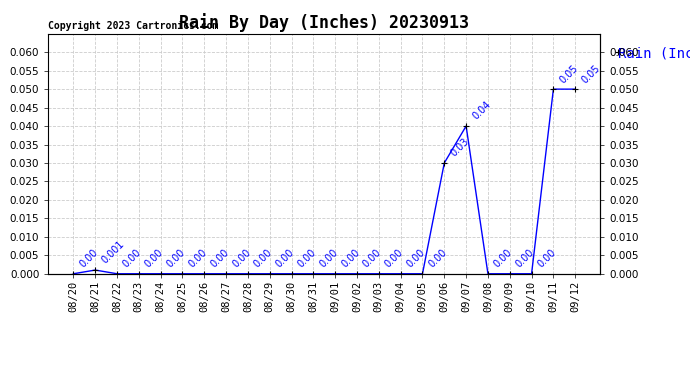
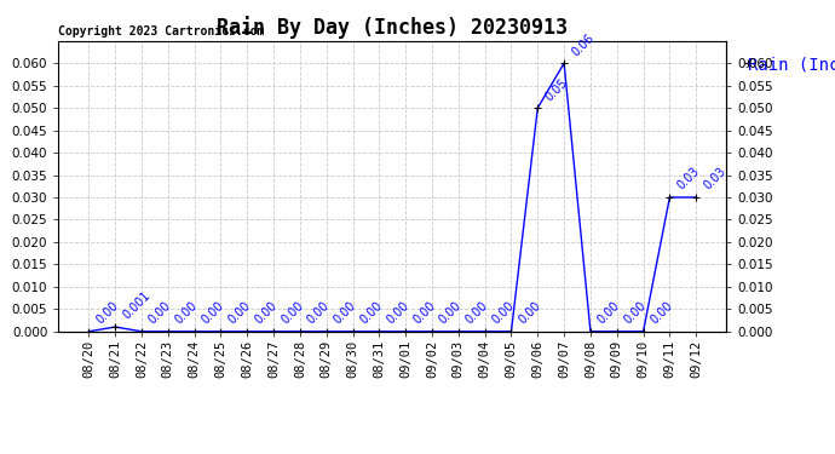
09/06: 0.03 -> 0.05
09/07: 0.04 -> 0.06
09/11: 0.05 -> 0.03
09/12: 0.05 -> 0.03
